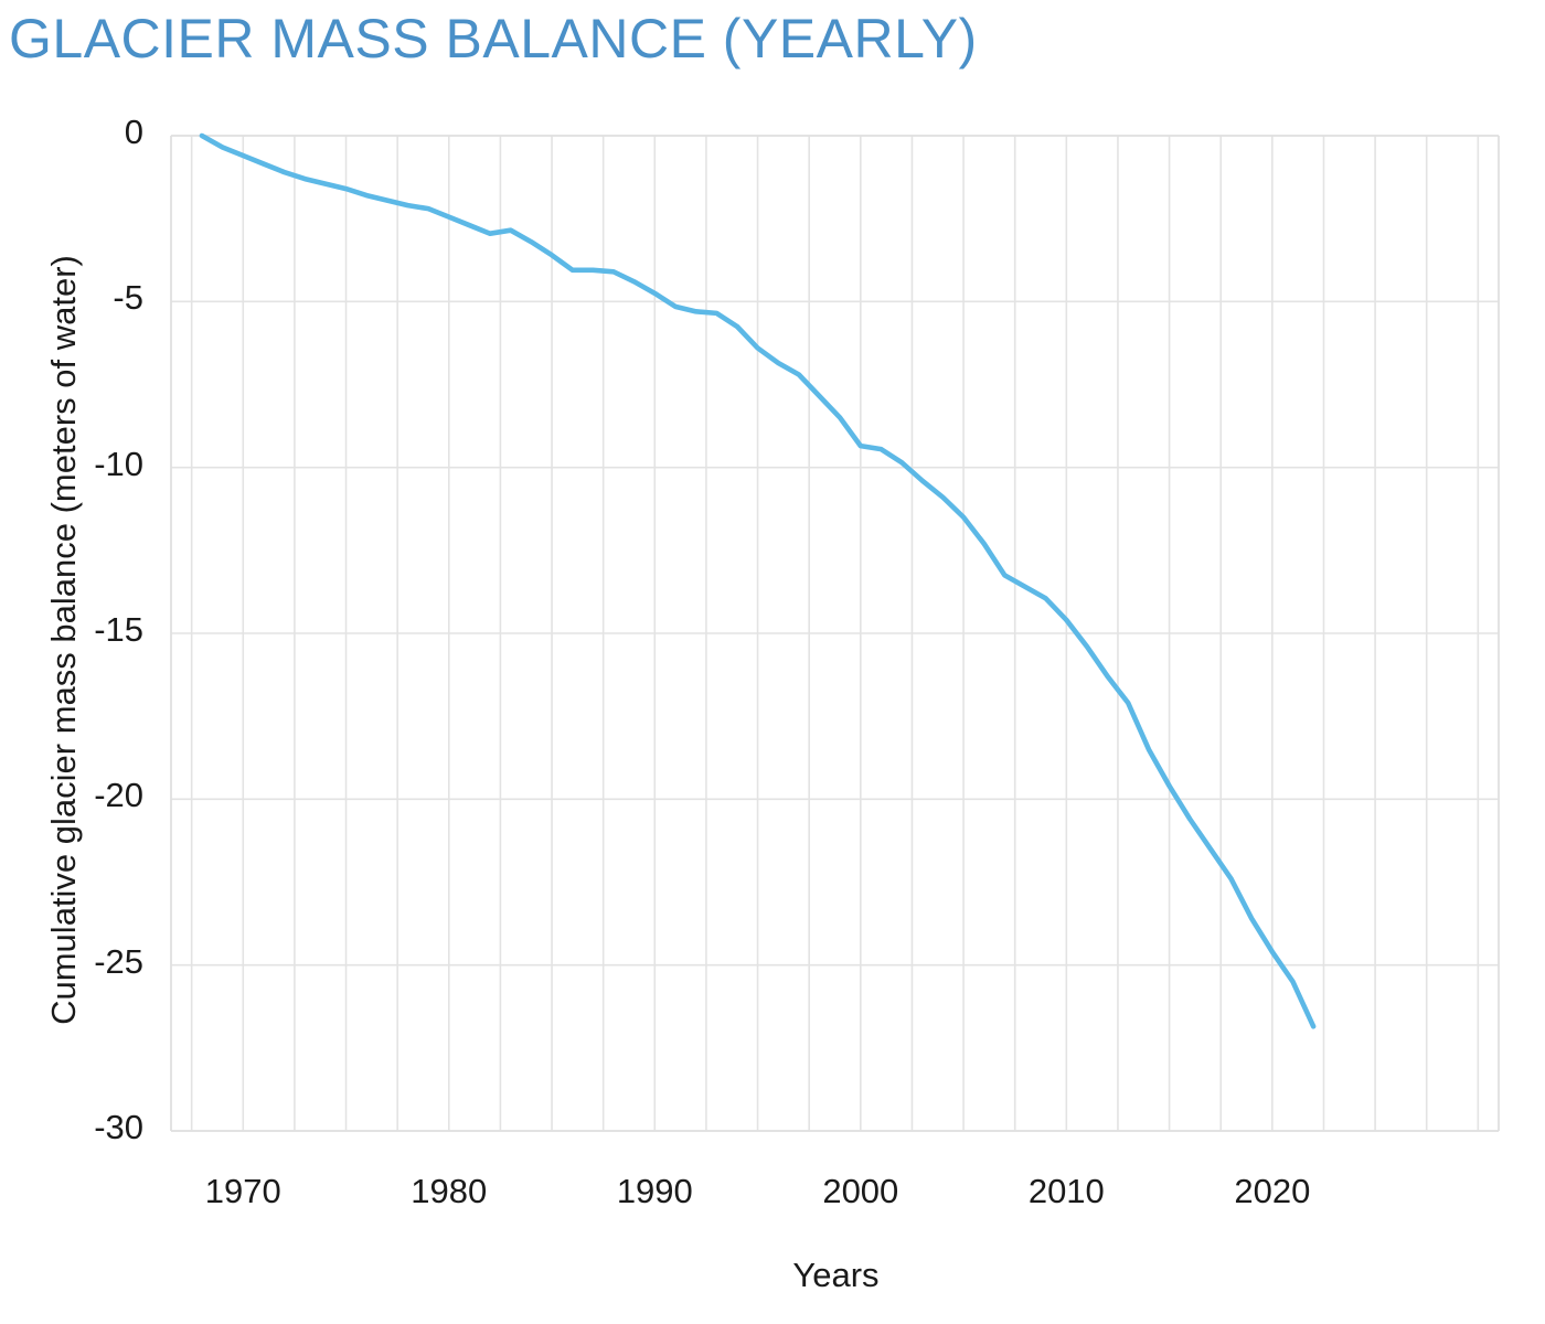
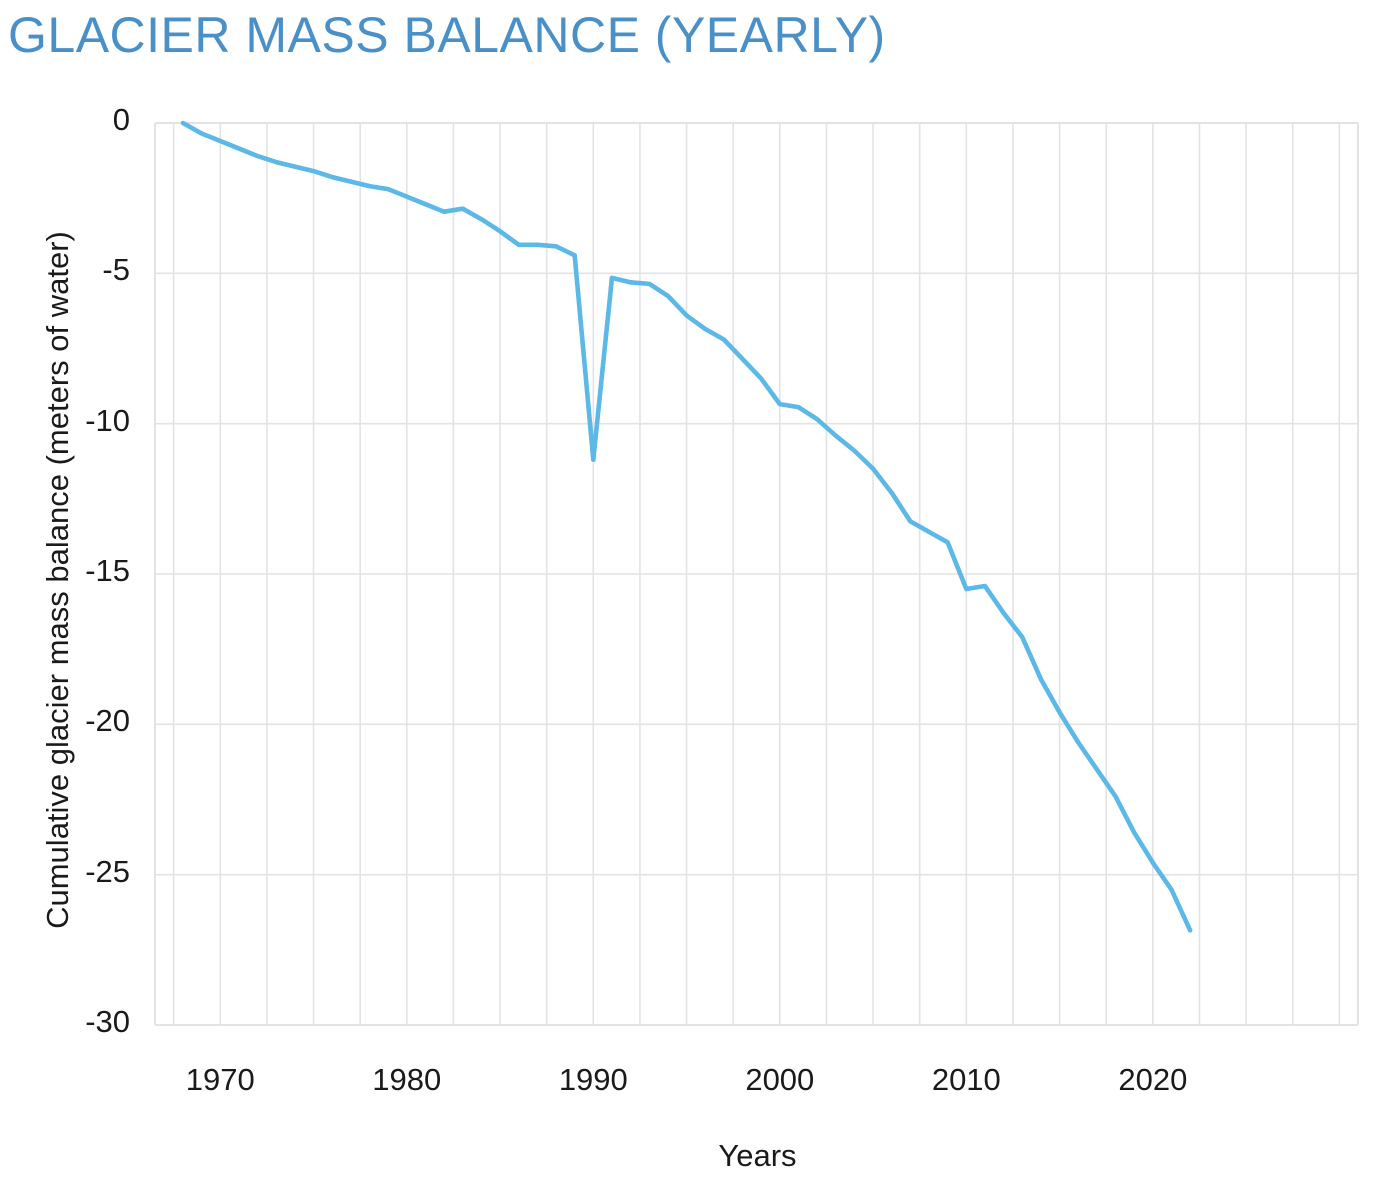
1990: -4.8 -> -11.2
2010: -14.6 -> -15.5
